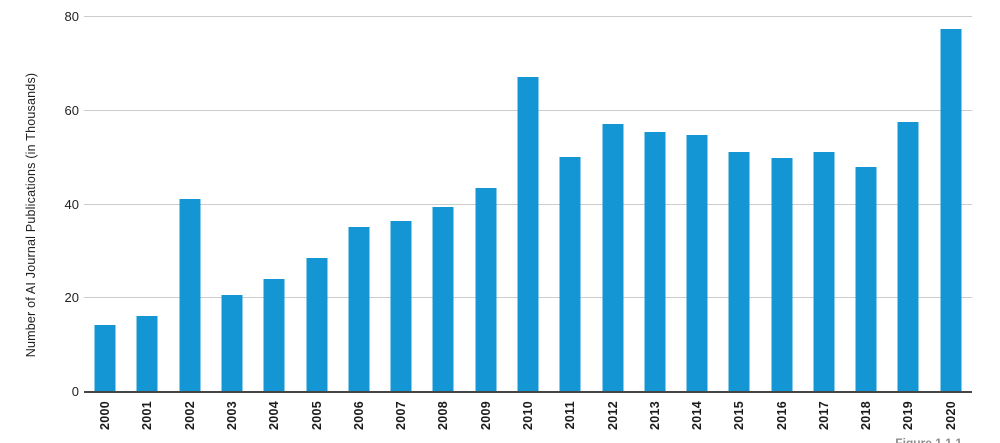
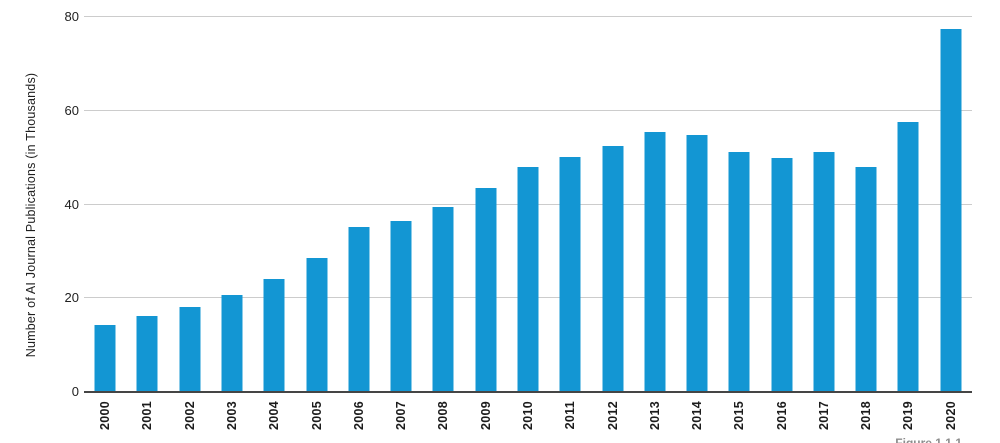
2002: 41 -> 18
2010: 67 -> 48
2012: 57 -> 52
